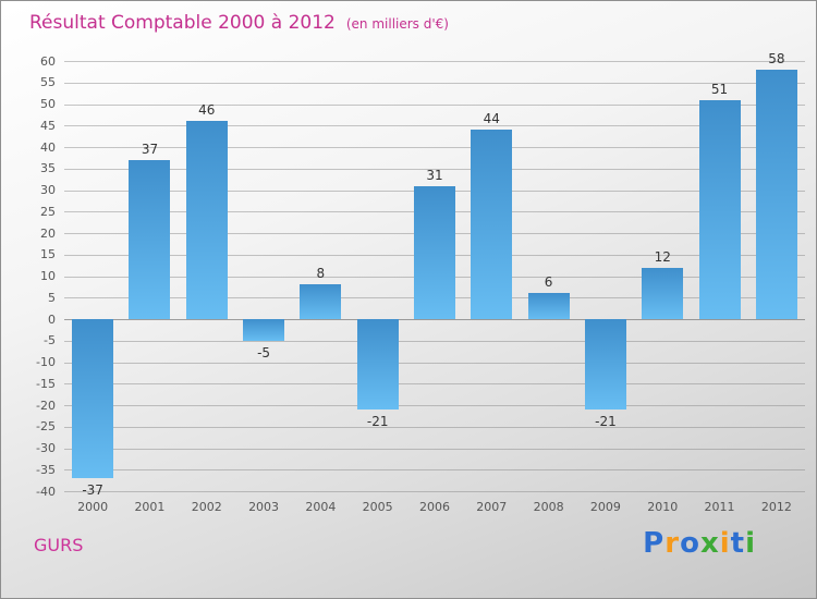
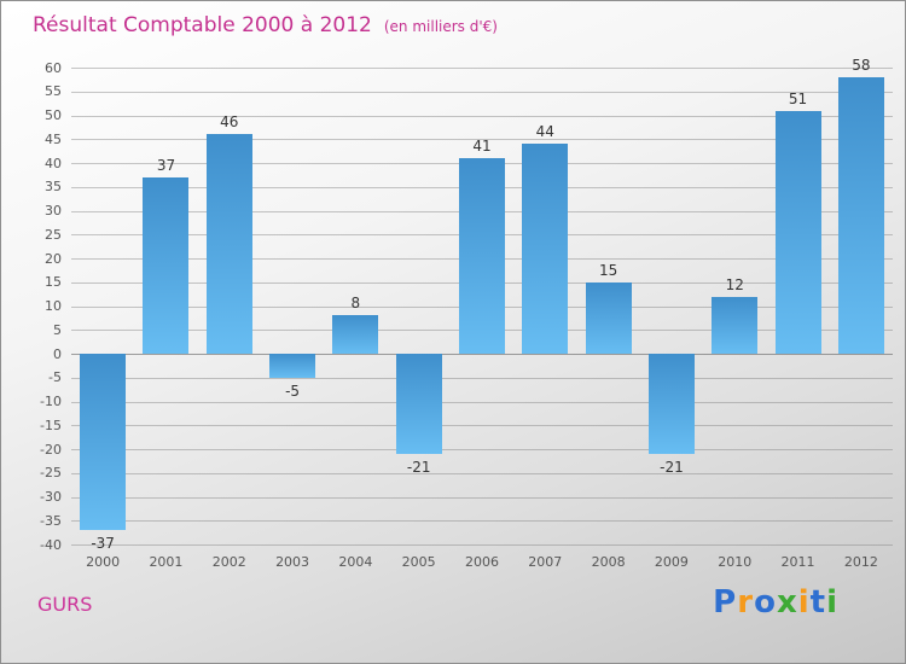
2006: 31 -> 41
2008: 6 -> 15
